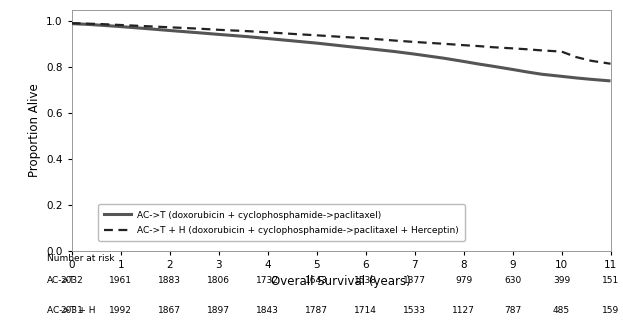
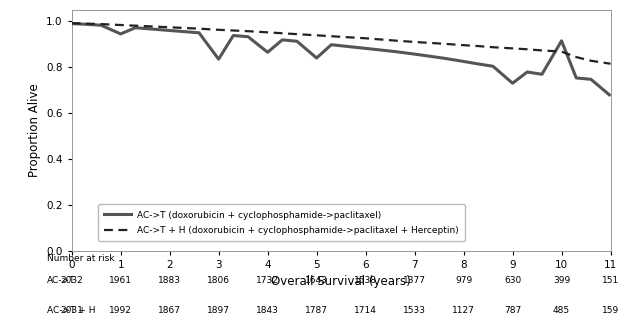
AC->T (doxorubicin + cyclophosphamide->paclitaxel)/1: 0.977 -> 0.945
AC->T (doxorubicin + cyclophosphamide->paclitaxel)/3: 0.943 -> 0.835
AC->T (doxorubicin + cyclophosphamide->paclitaxel)/4: 0.925 -> 0.865
AC->T (doxorubicin + cyclophosphamide->paclitaxel)/5: 0.905 -> 0.840
AC->T (doxorubicin + cyclophosphamide->paclitaxel)/9: 0.790 -> 0.730
AC->T (doxorubicin + cyclophosphamide->paclitaxel)/10: 0.760 -> 0.915
AC->T (doxorubicin + cyclophosphamide->paclitaxel)/11: 0.740 -> 0.675
